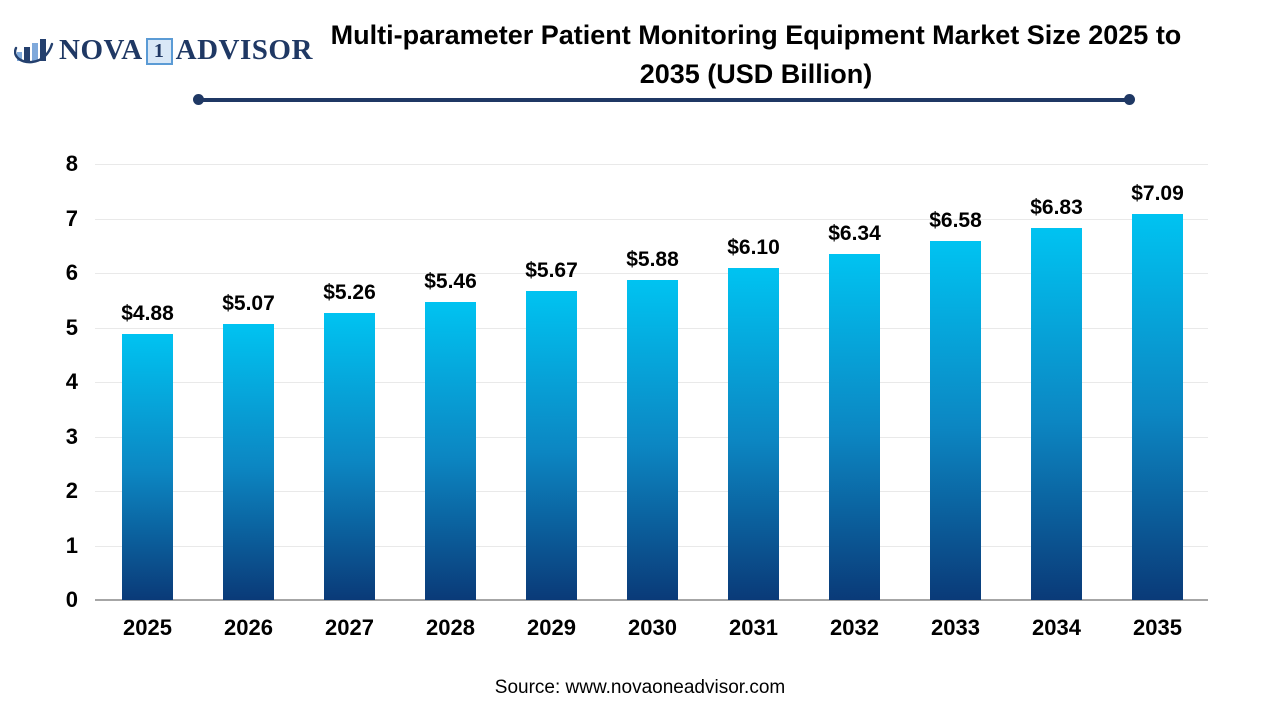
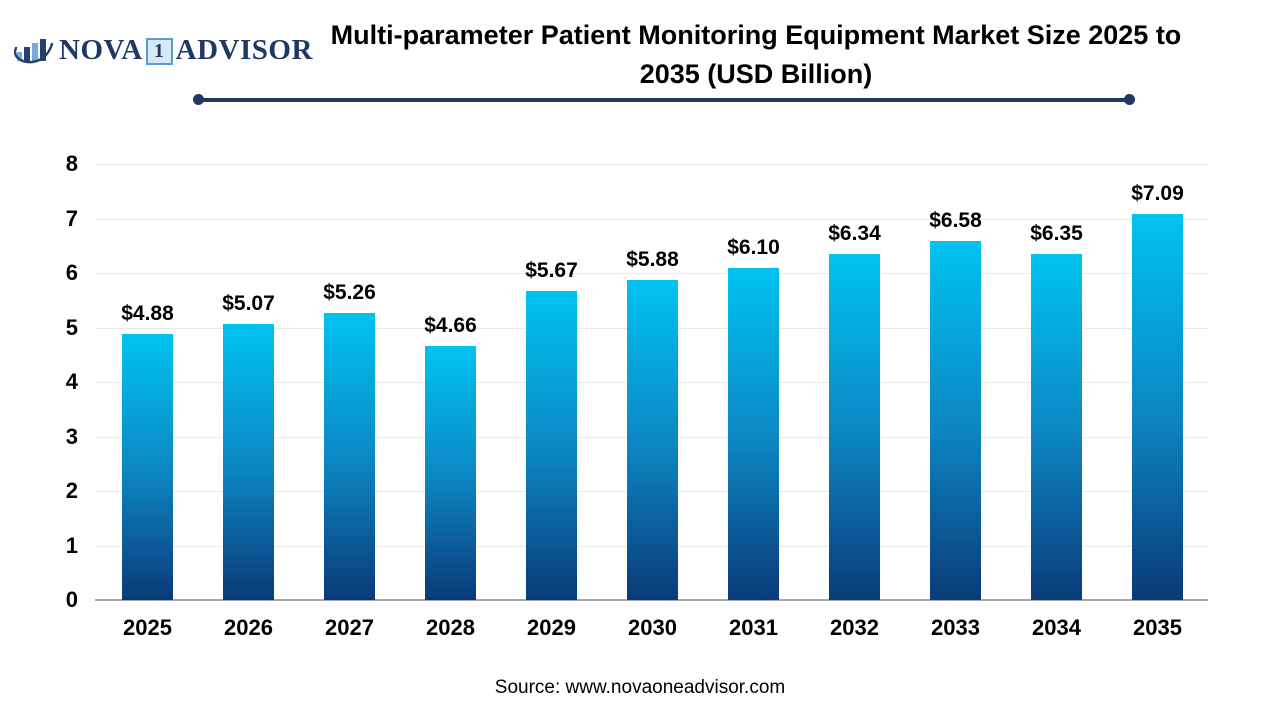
2028: $5.46 -> $4.66
2034: $6.83 -> $6.35
